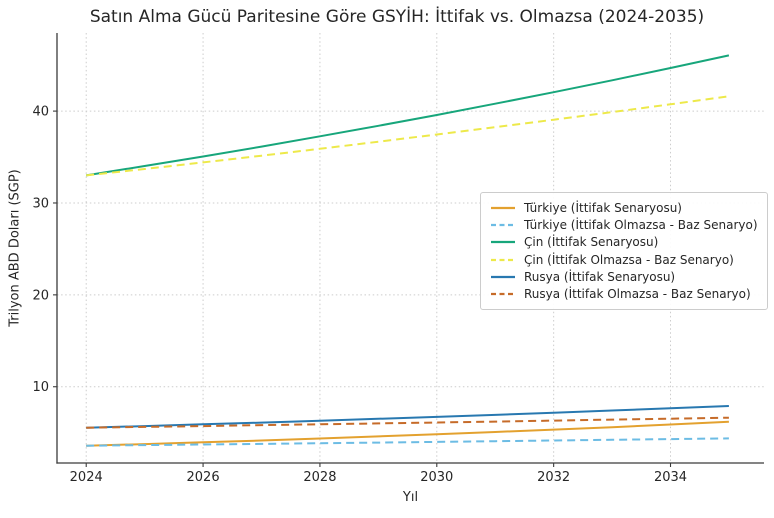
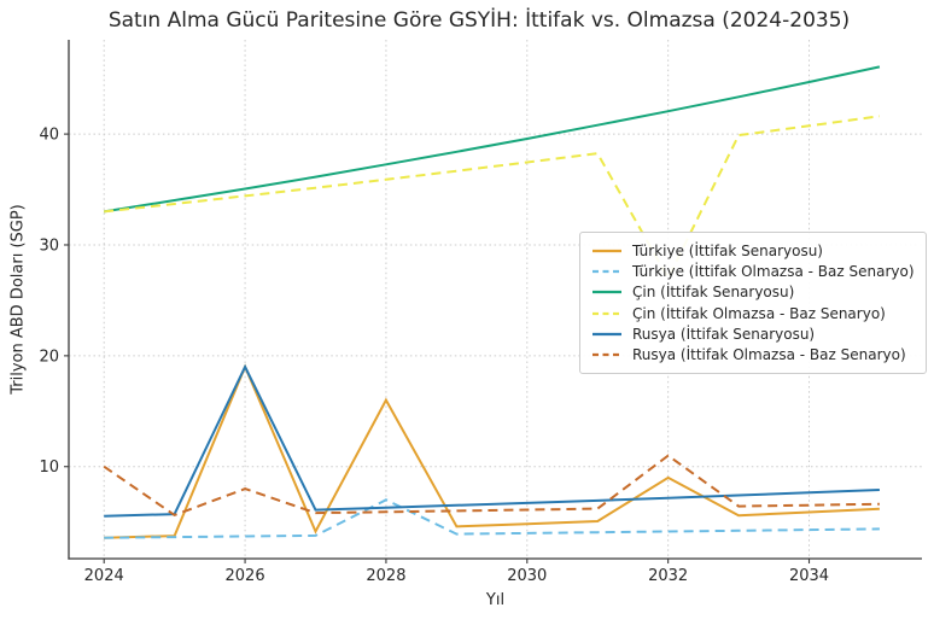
Rusya (İttifak Olmazsa - Baz Senaryo)/2024: 6 -> 10
Türkiye (İttifak Senaryosu)/2026: 4 -> 19
Rusya (İttifak Senaryosu)/2026: 6 -> 19
Rusya (İttifak Olmazsa - Baz Senaryo)/2026: 6 -> 8
Türkiye (İttifak Senaryosu)/2028: 4 -> 16
Türkiye (İttifak Olmazsa - Baz Senaryo)/2028: 4 -> 7
Türkiye (İttifak Senaryosu)/2032: 5 -> 9
Çin (İttifak Olmazsa - Baz Senaryo)/2032: 39 -> 27
Rusya (İttifak Olmazsa - Baz Senaryo)/2032: 6 -> 11
